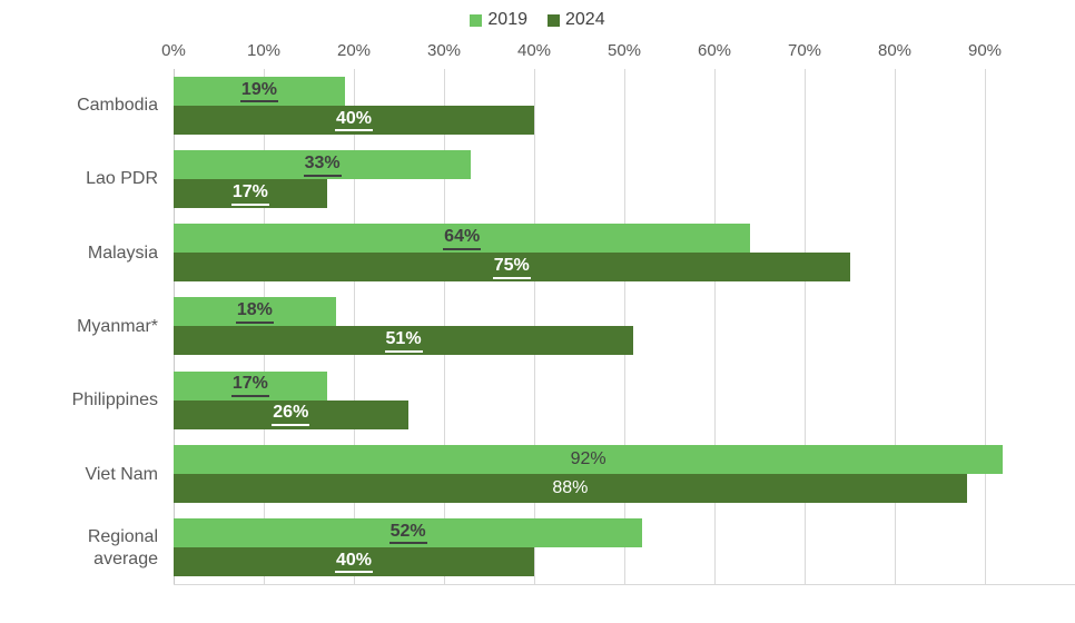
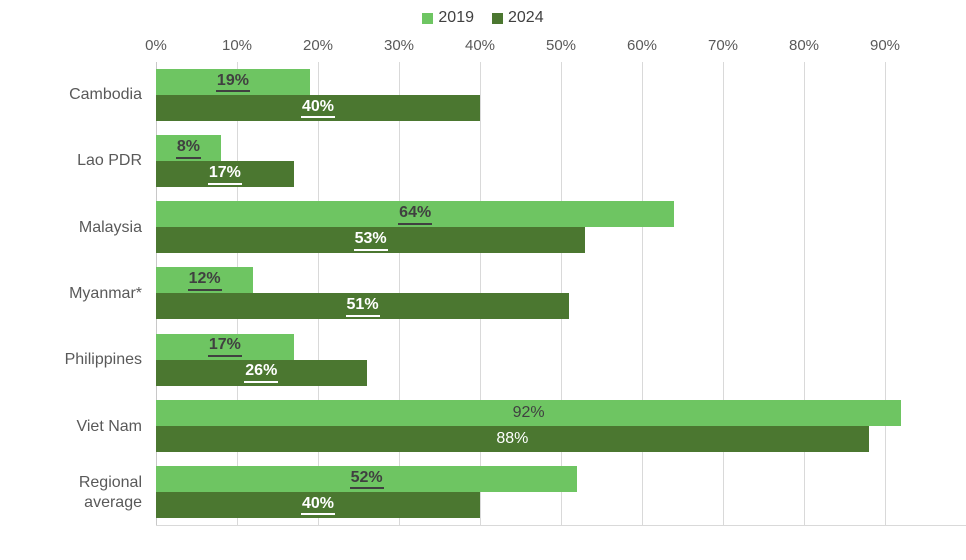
2019/Lao PDR: 33% -> 8%
2024/Malaysia: 75% -> 53%
2019/Myanmar*: 18% -> 12%
